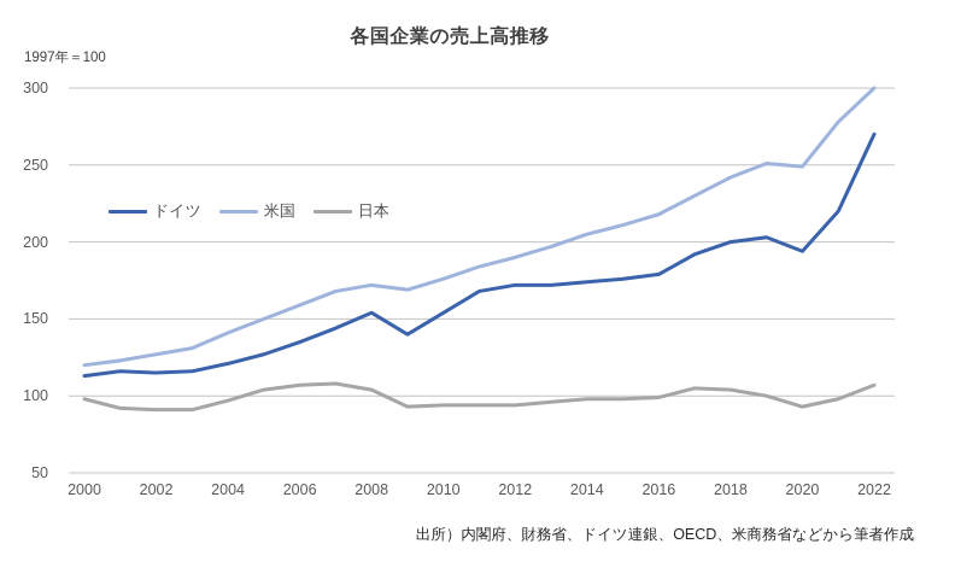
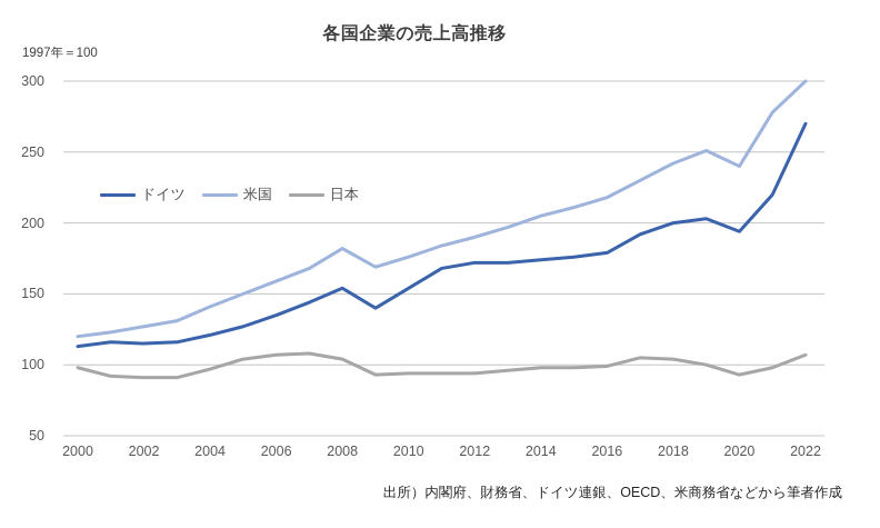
米国/2008: 172 -> 182
米国/2020: 249 -> 240
